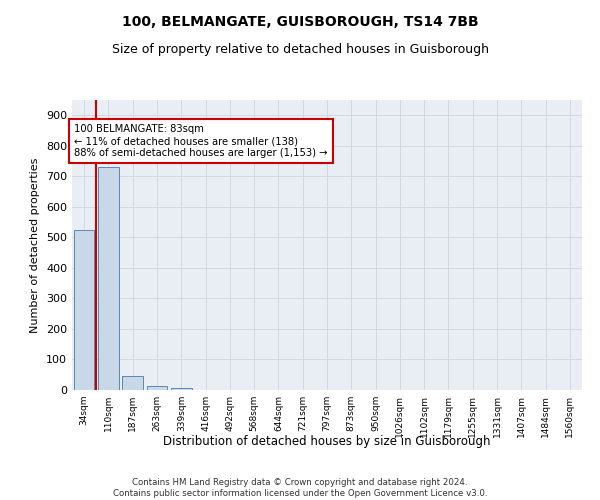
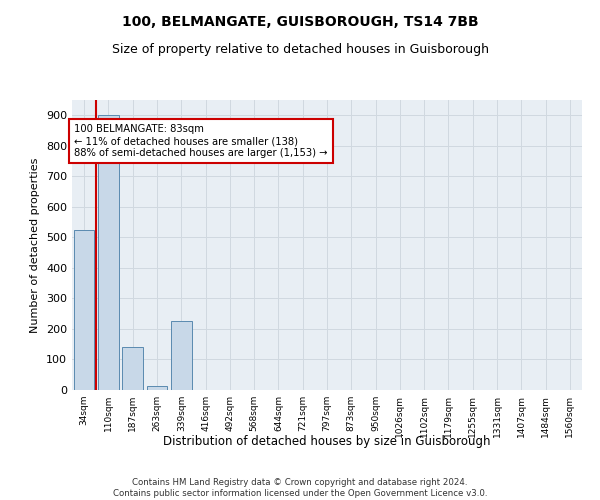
110sqm: 730 -> 900
187sqm: 47 -> 140
339sqm: 8 -> 225
